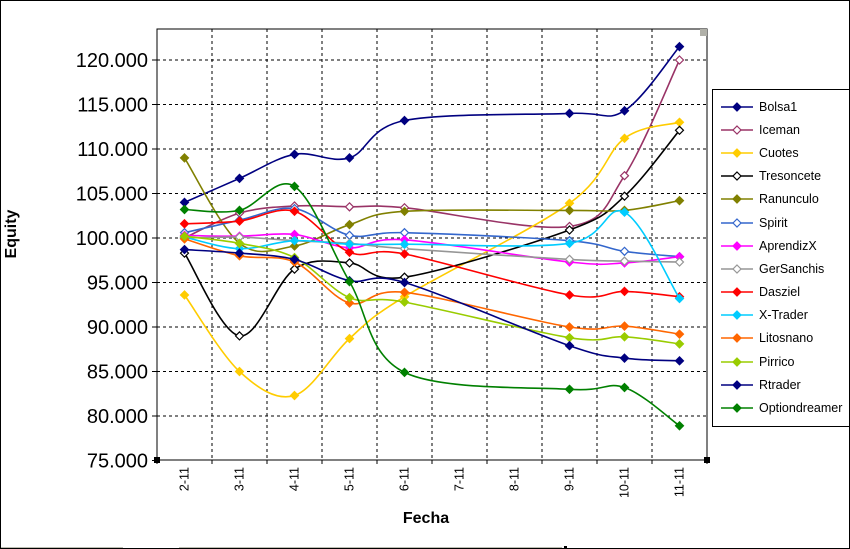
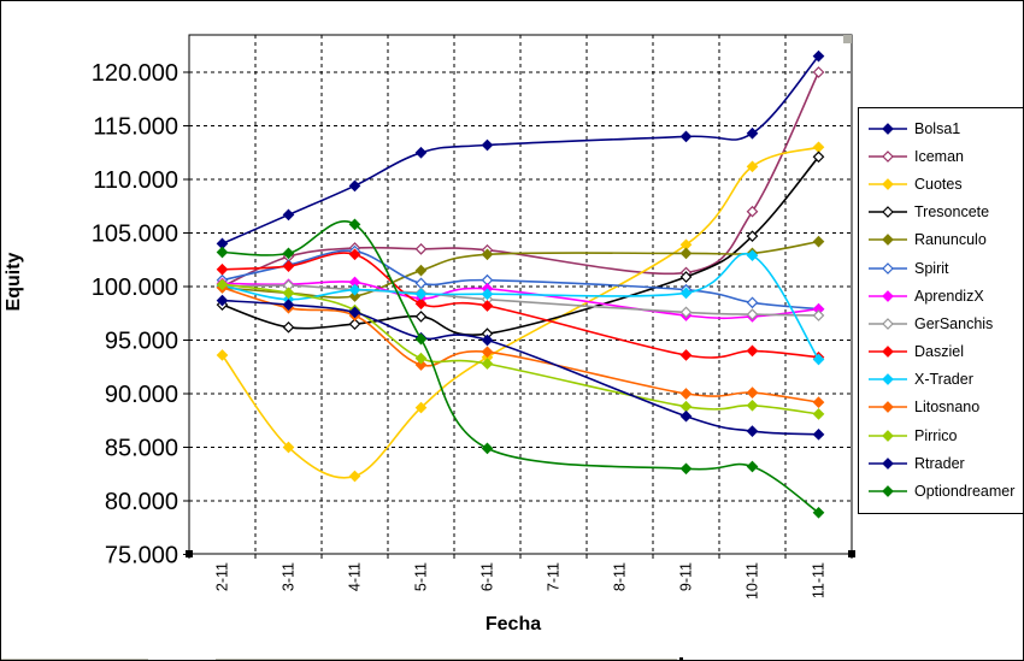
Ranunculo/2-11: 109000 -> 100000
Tresoncete/3-11: 89000 -> 96000
Bolsa1/5-11: 109000 -> 112000
